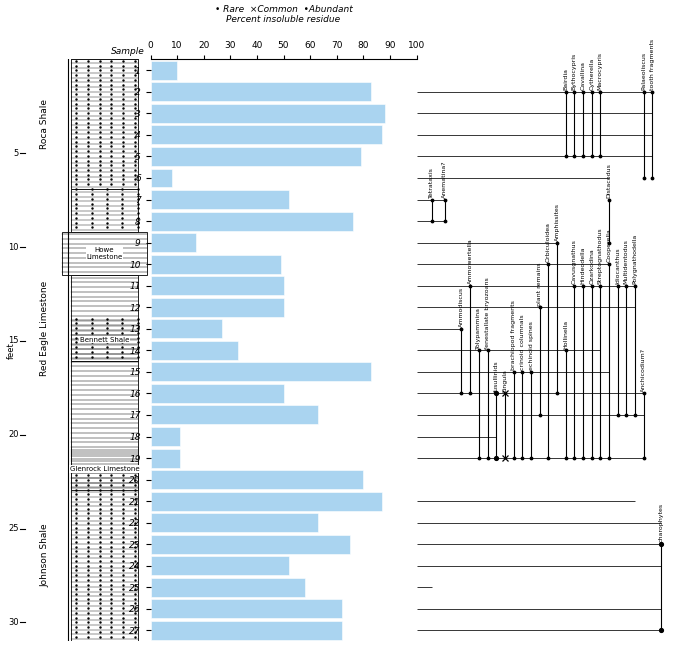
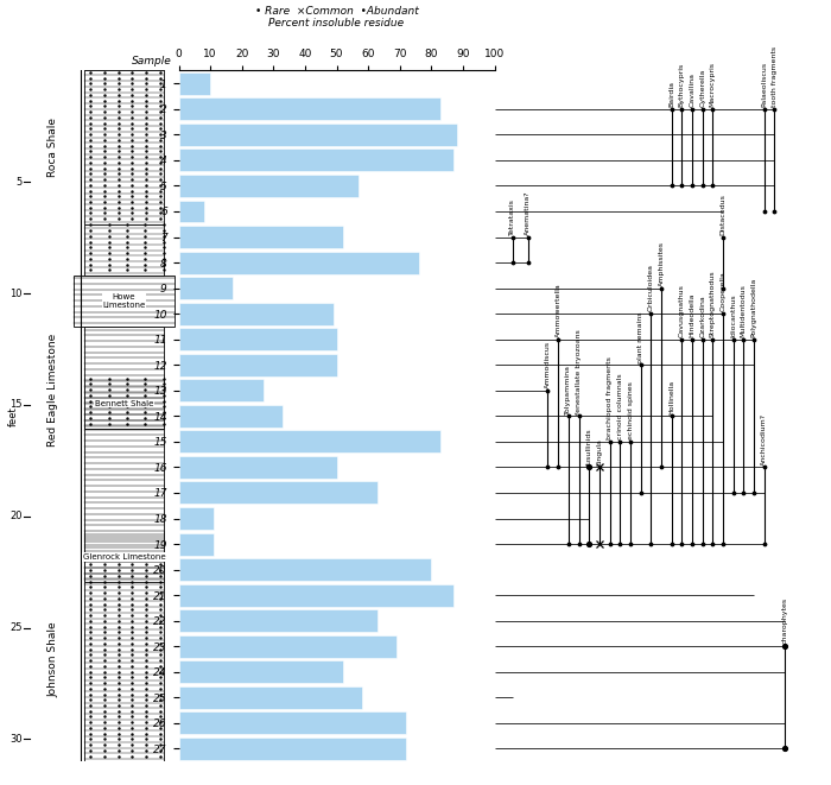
5: 79 -> 57
23: 75 -> 69
